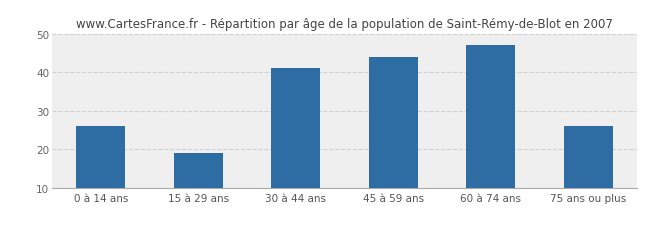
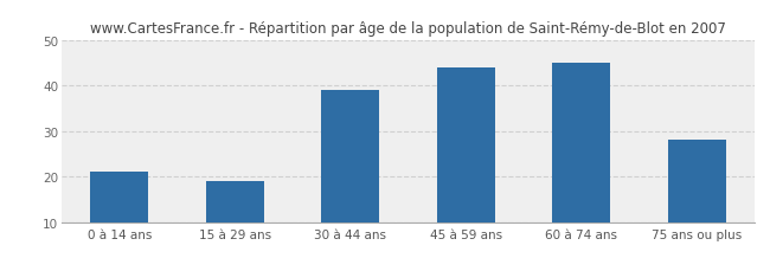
0 à 14 ans: 26 -> 21
30 à 44 ans: 41 -> 39
60 à 74 ans: 47 -> 45
75 ans ou plus: 26 -> 28
